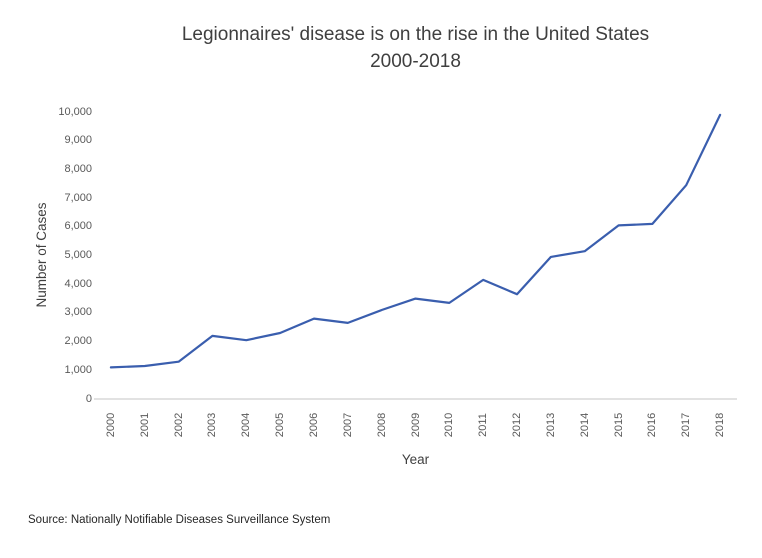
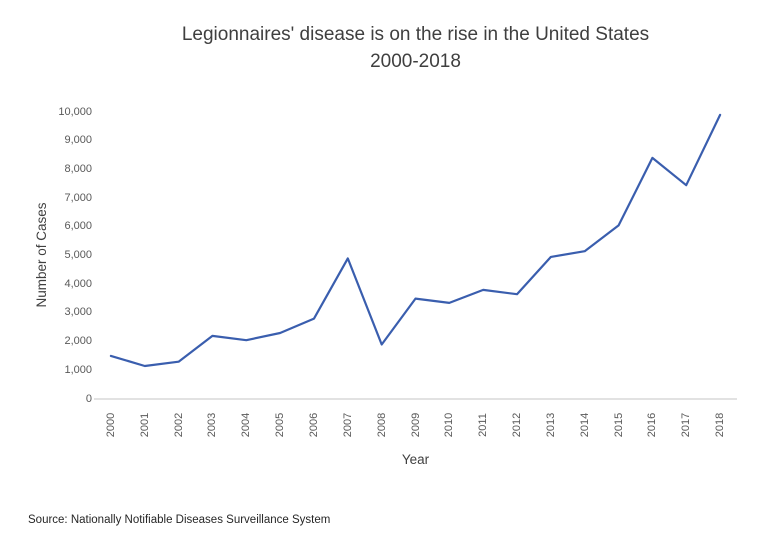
2000: 1100 -> 1500
2007: 2600 -> 4900
2008: 3100 -> 1900
2011: 4200 -> 3800
2016: 6100 -> 8400
